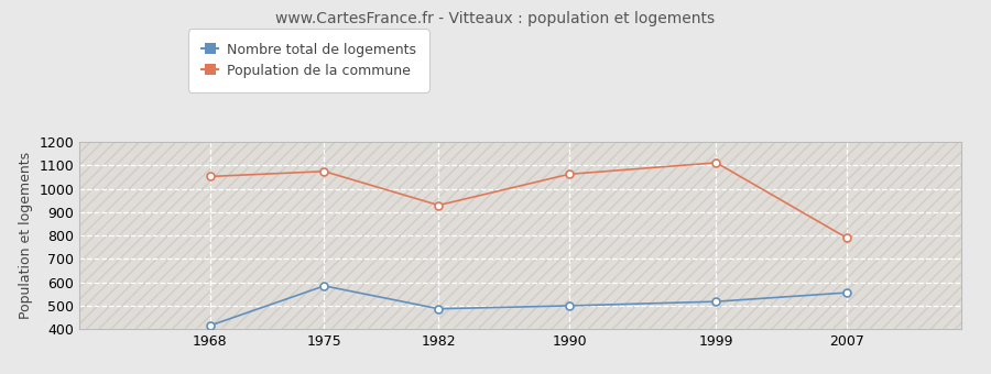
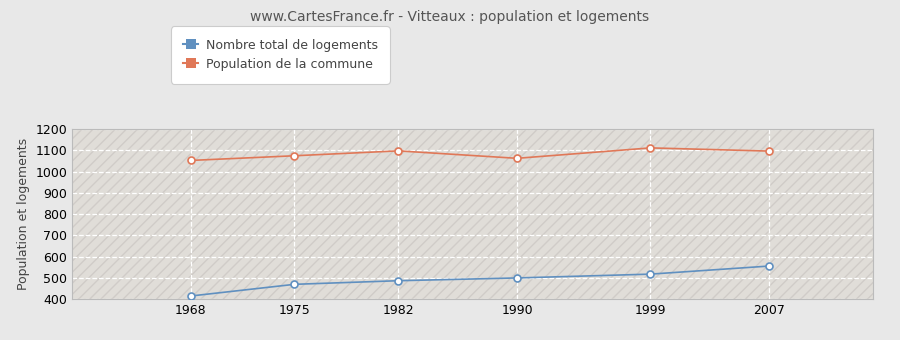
Nombre total de logements/1975: 585 -> 470
Population de la commune/1982: 930 -> 1098
Population de la commune/2007: 790 -> 1097
